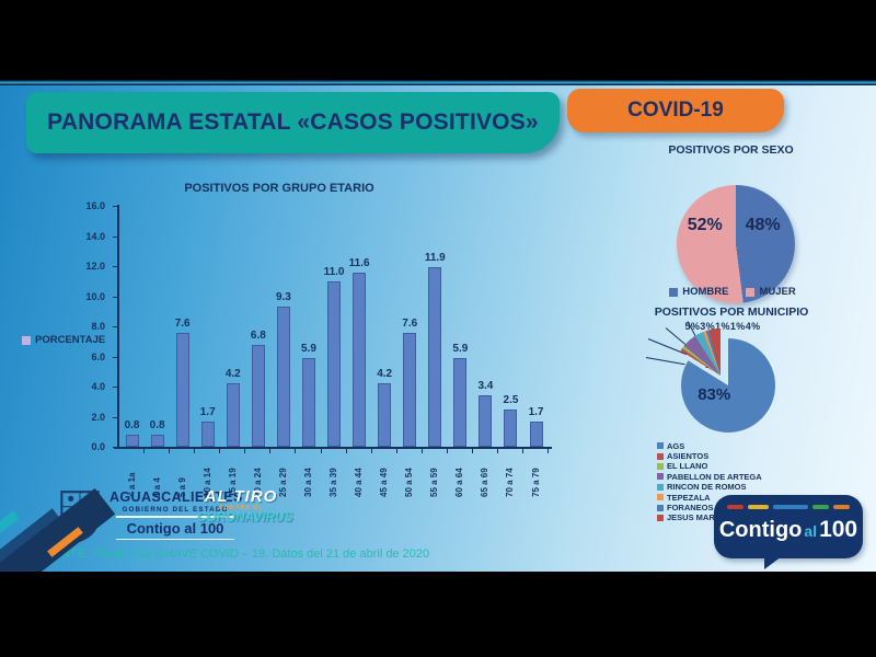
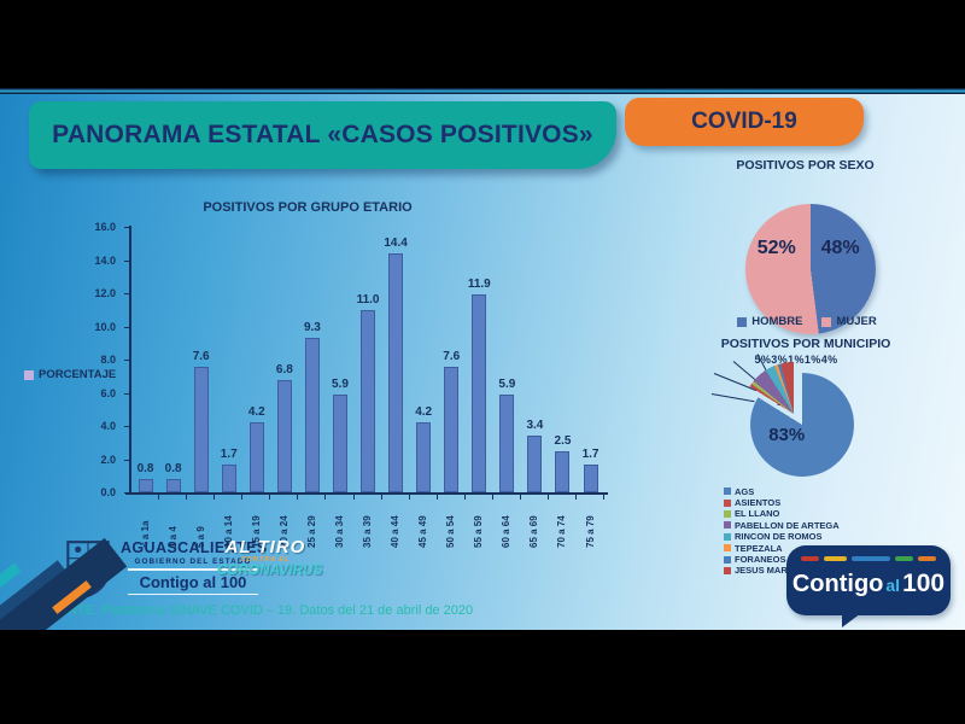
POSITIVOS POR GRUPO ETARIO/40 a 44: 11.6 -> 14.4
